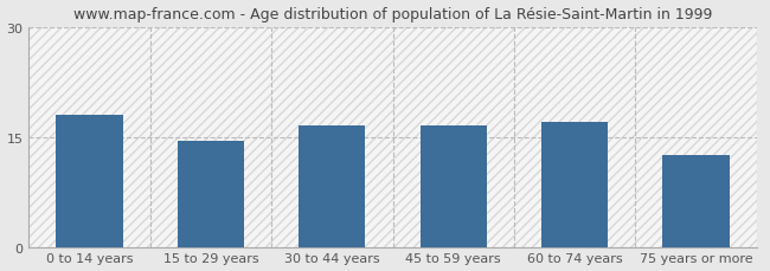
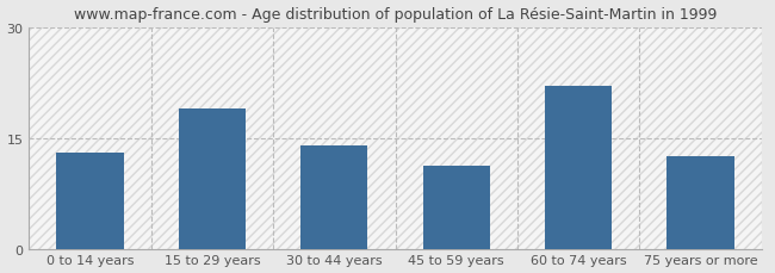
0 to 14 years: 18.0 -> 13.0
15 to 29 years: 14.5 -> 19.0
30 to 44 years: 16.5 -> 14.0
45 to 59 years: 16.5 -> 11.2
60 to 74 years: 17.0 -> 22.0
